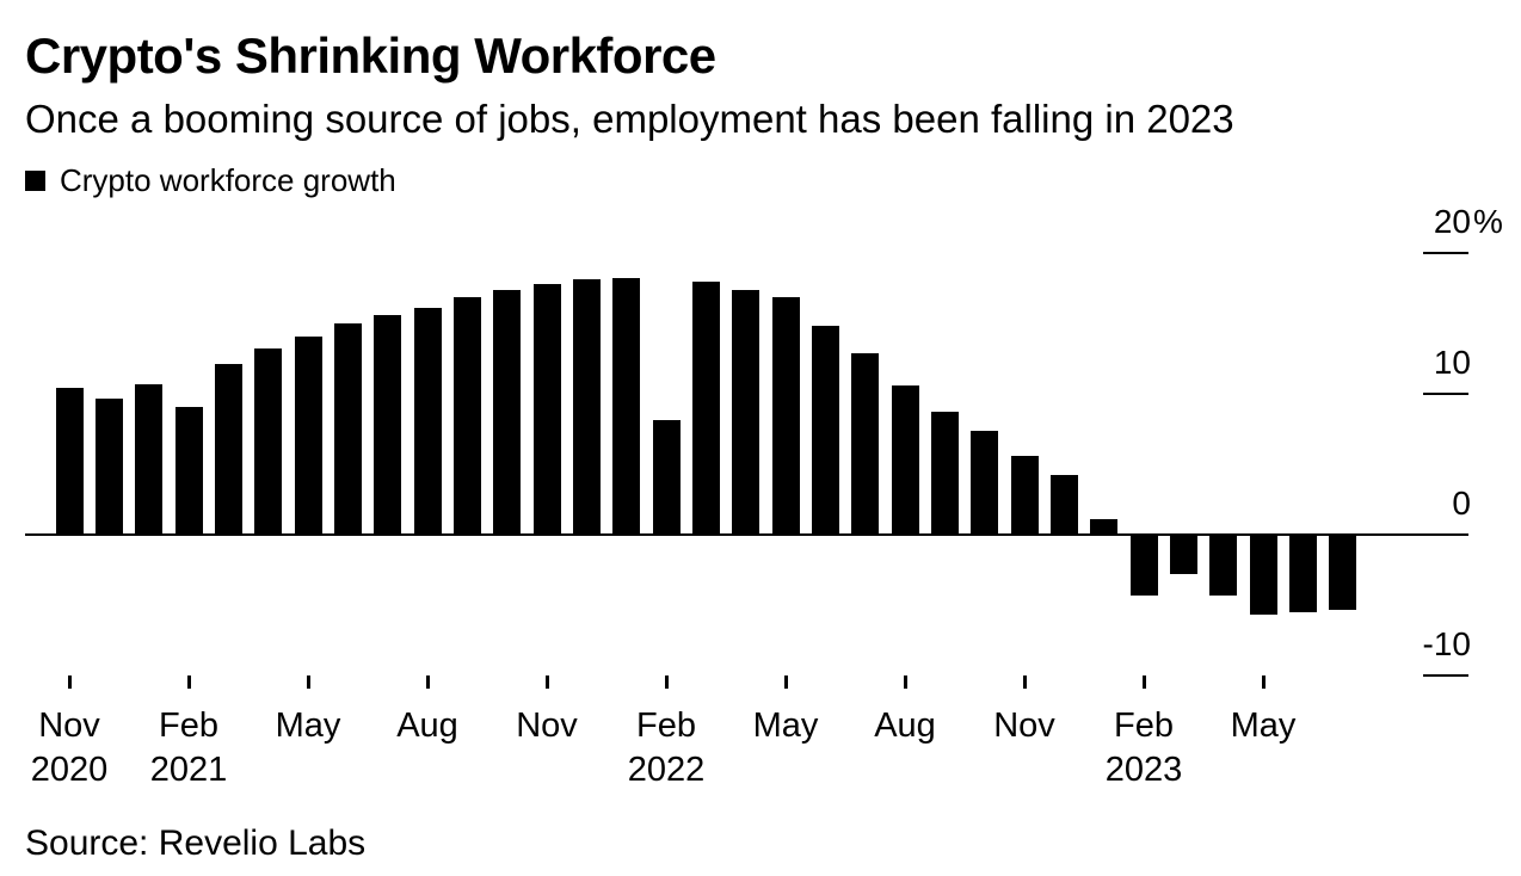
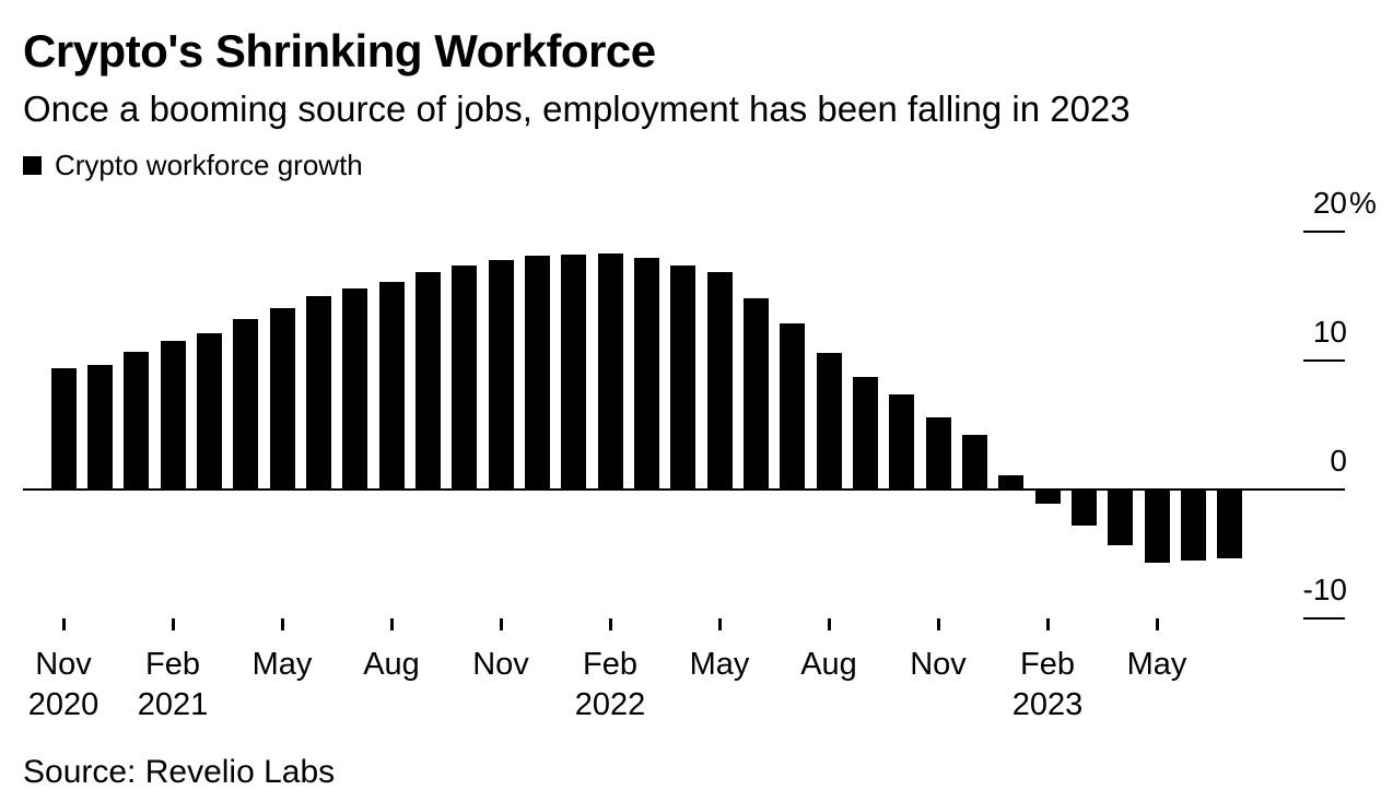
Nov 2020: 10.4 -> 9.4
Feb 2021: 9.1 -> 11.5
Feb 2022: 8.1 -> 18.3
Feb 2023: -4.3 -> -1.1
